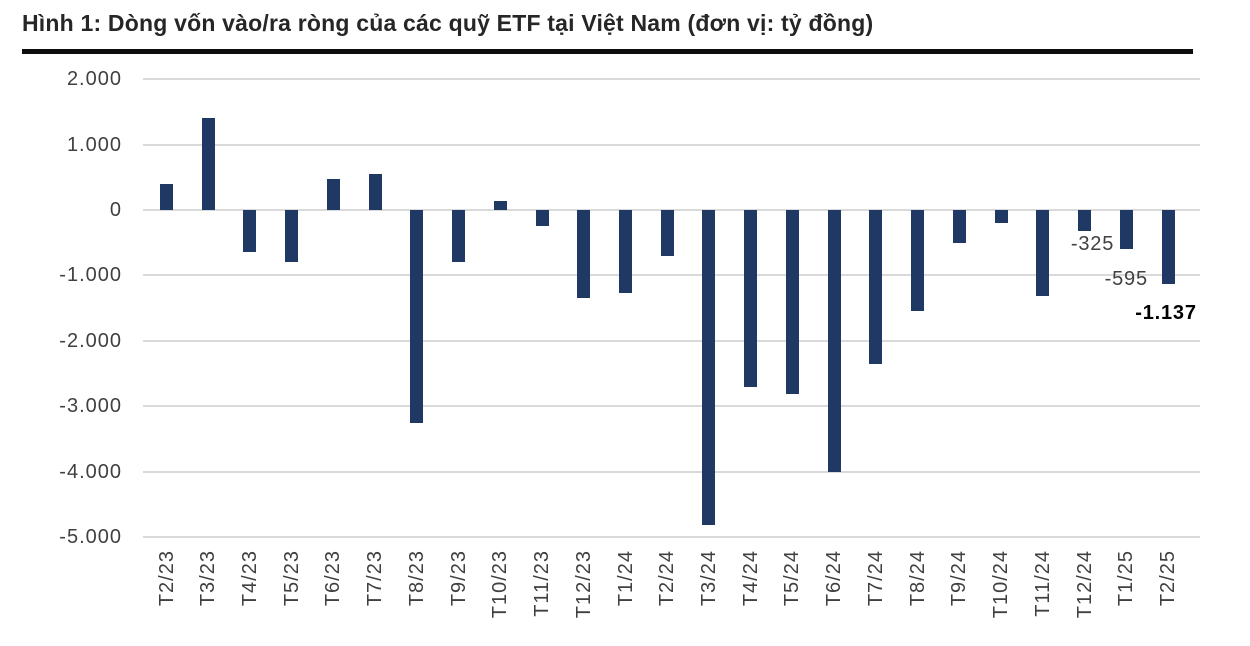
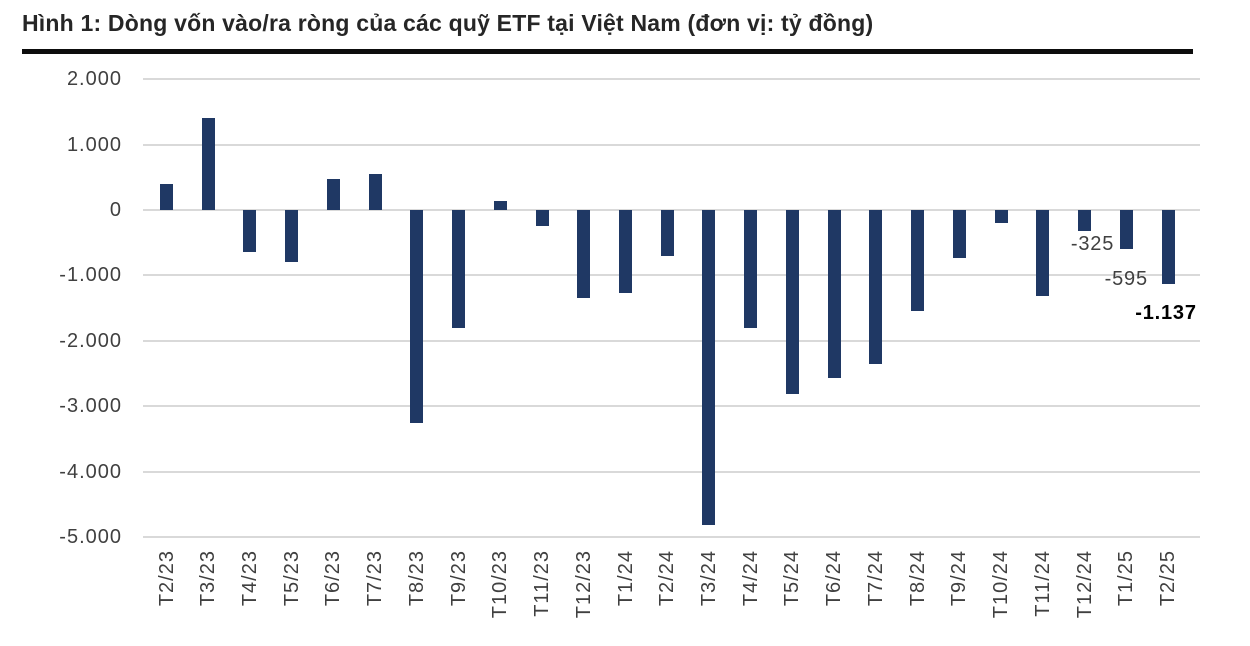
T9/23: -800 -> -1800
T4/24: -2700 -> -1800
T6/24: -4000 -> -2600
T9/24: -500 -> -700
